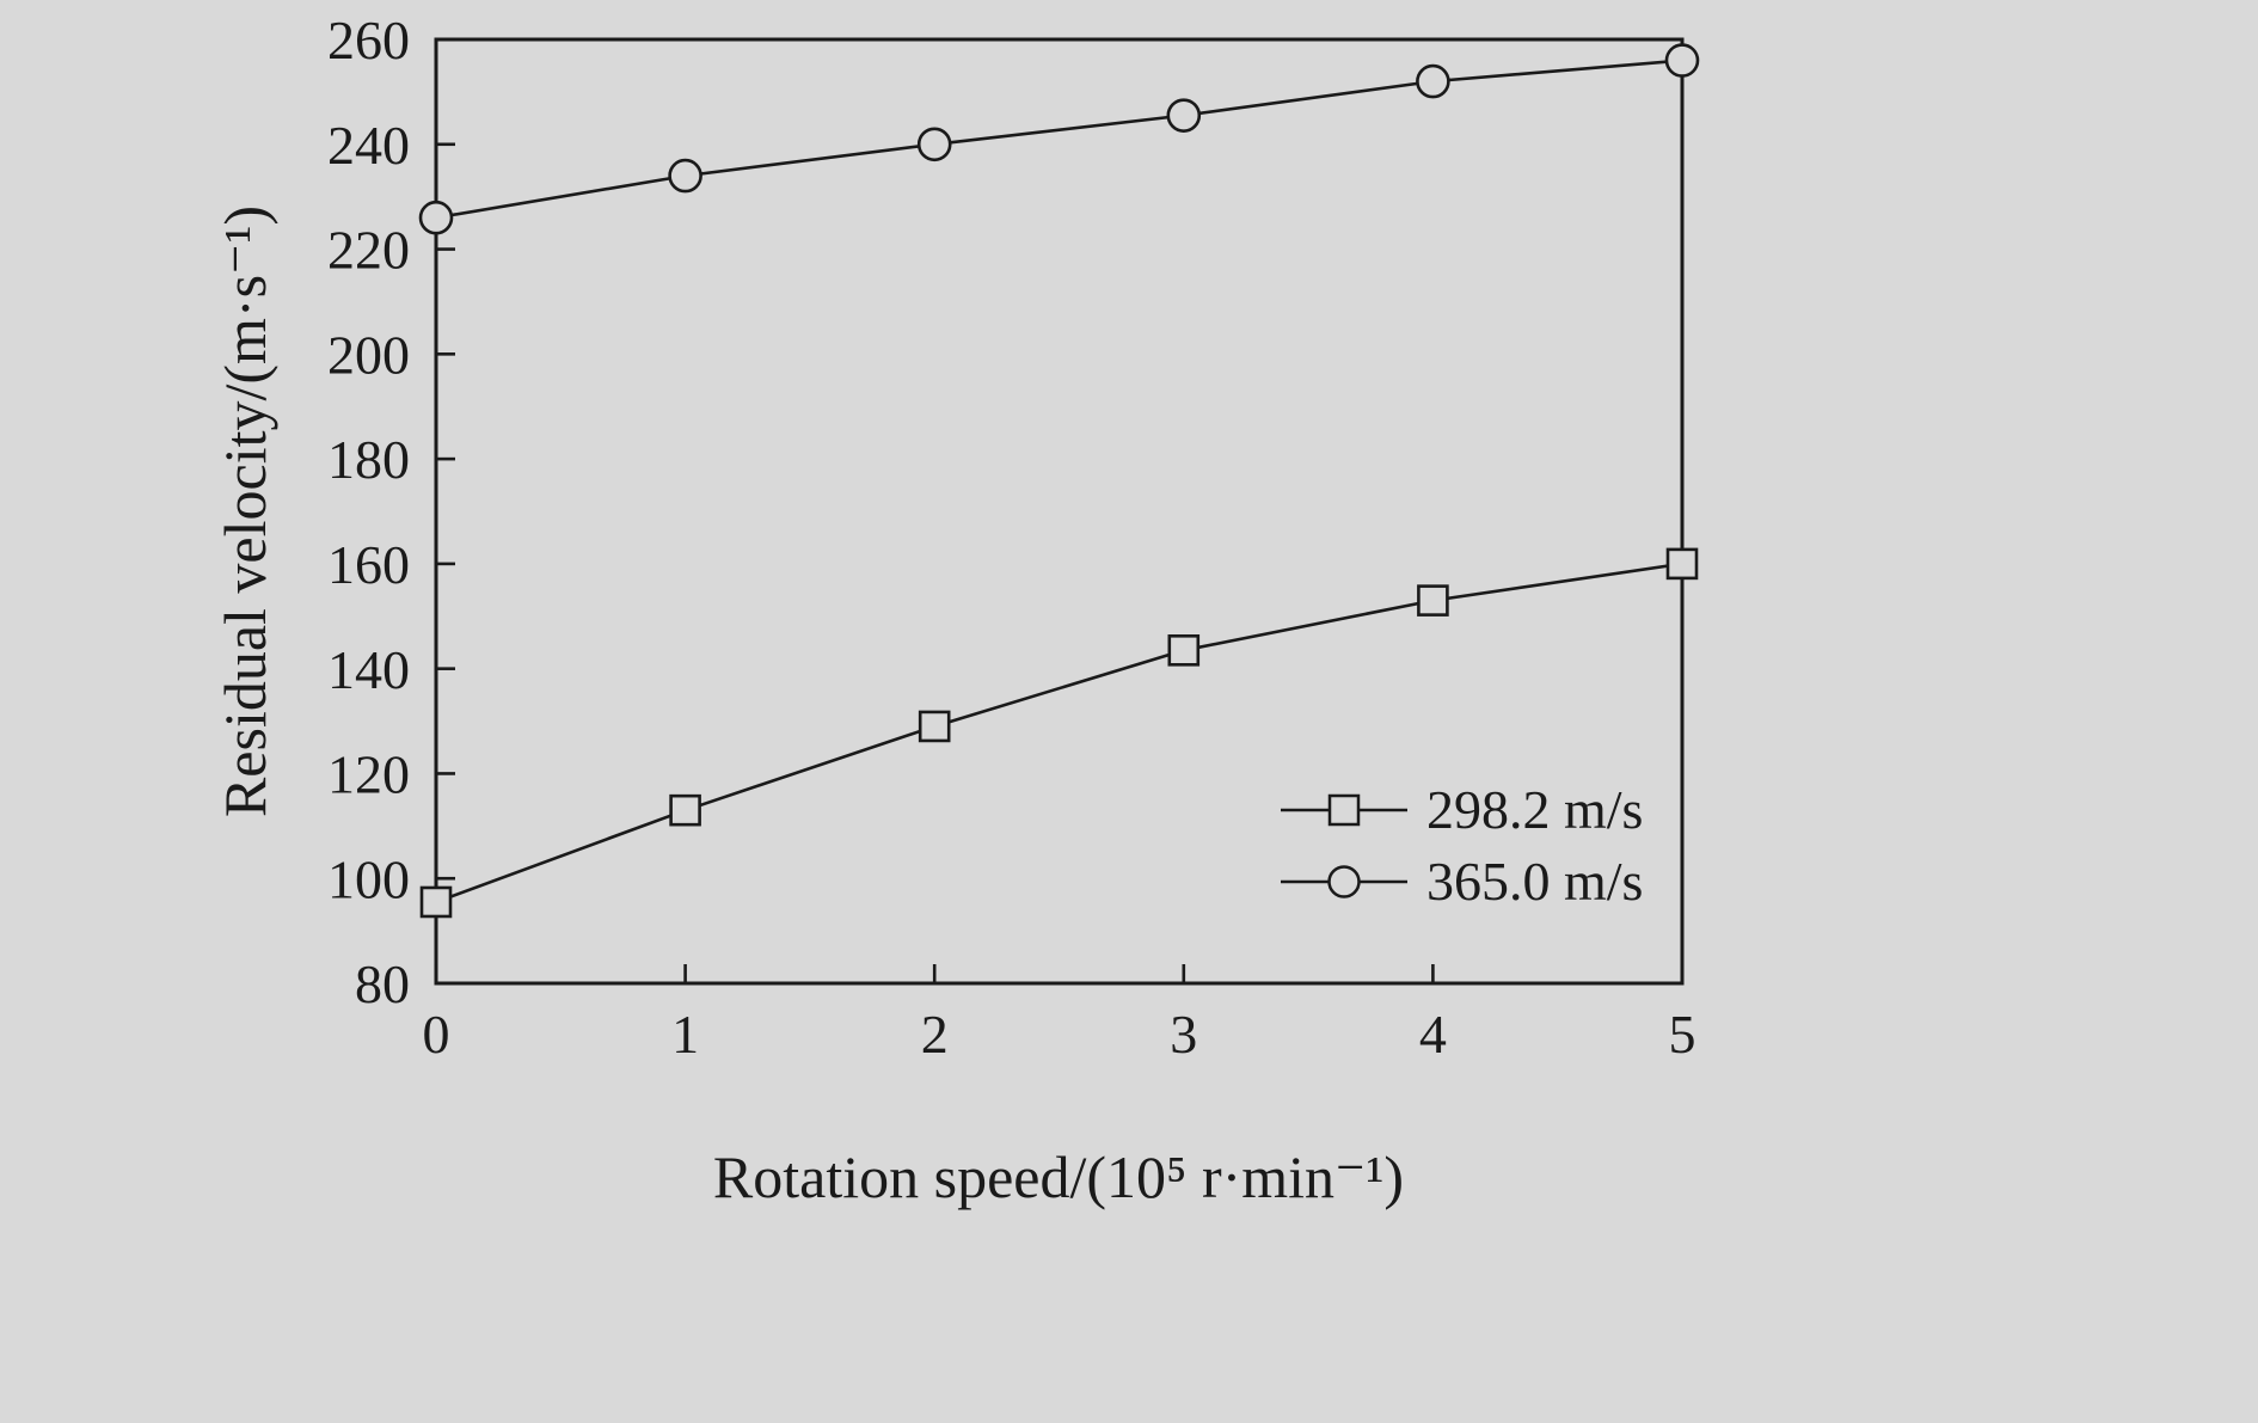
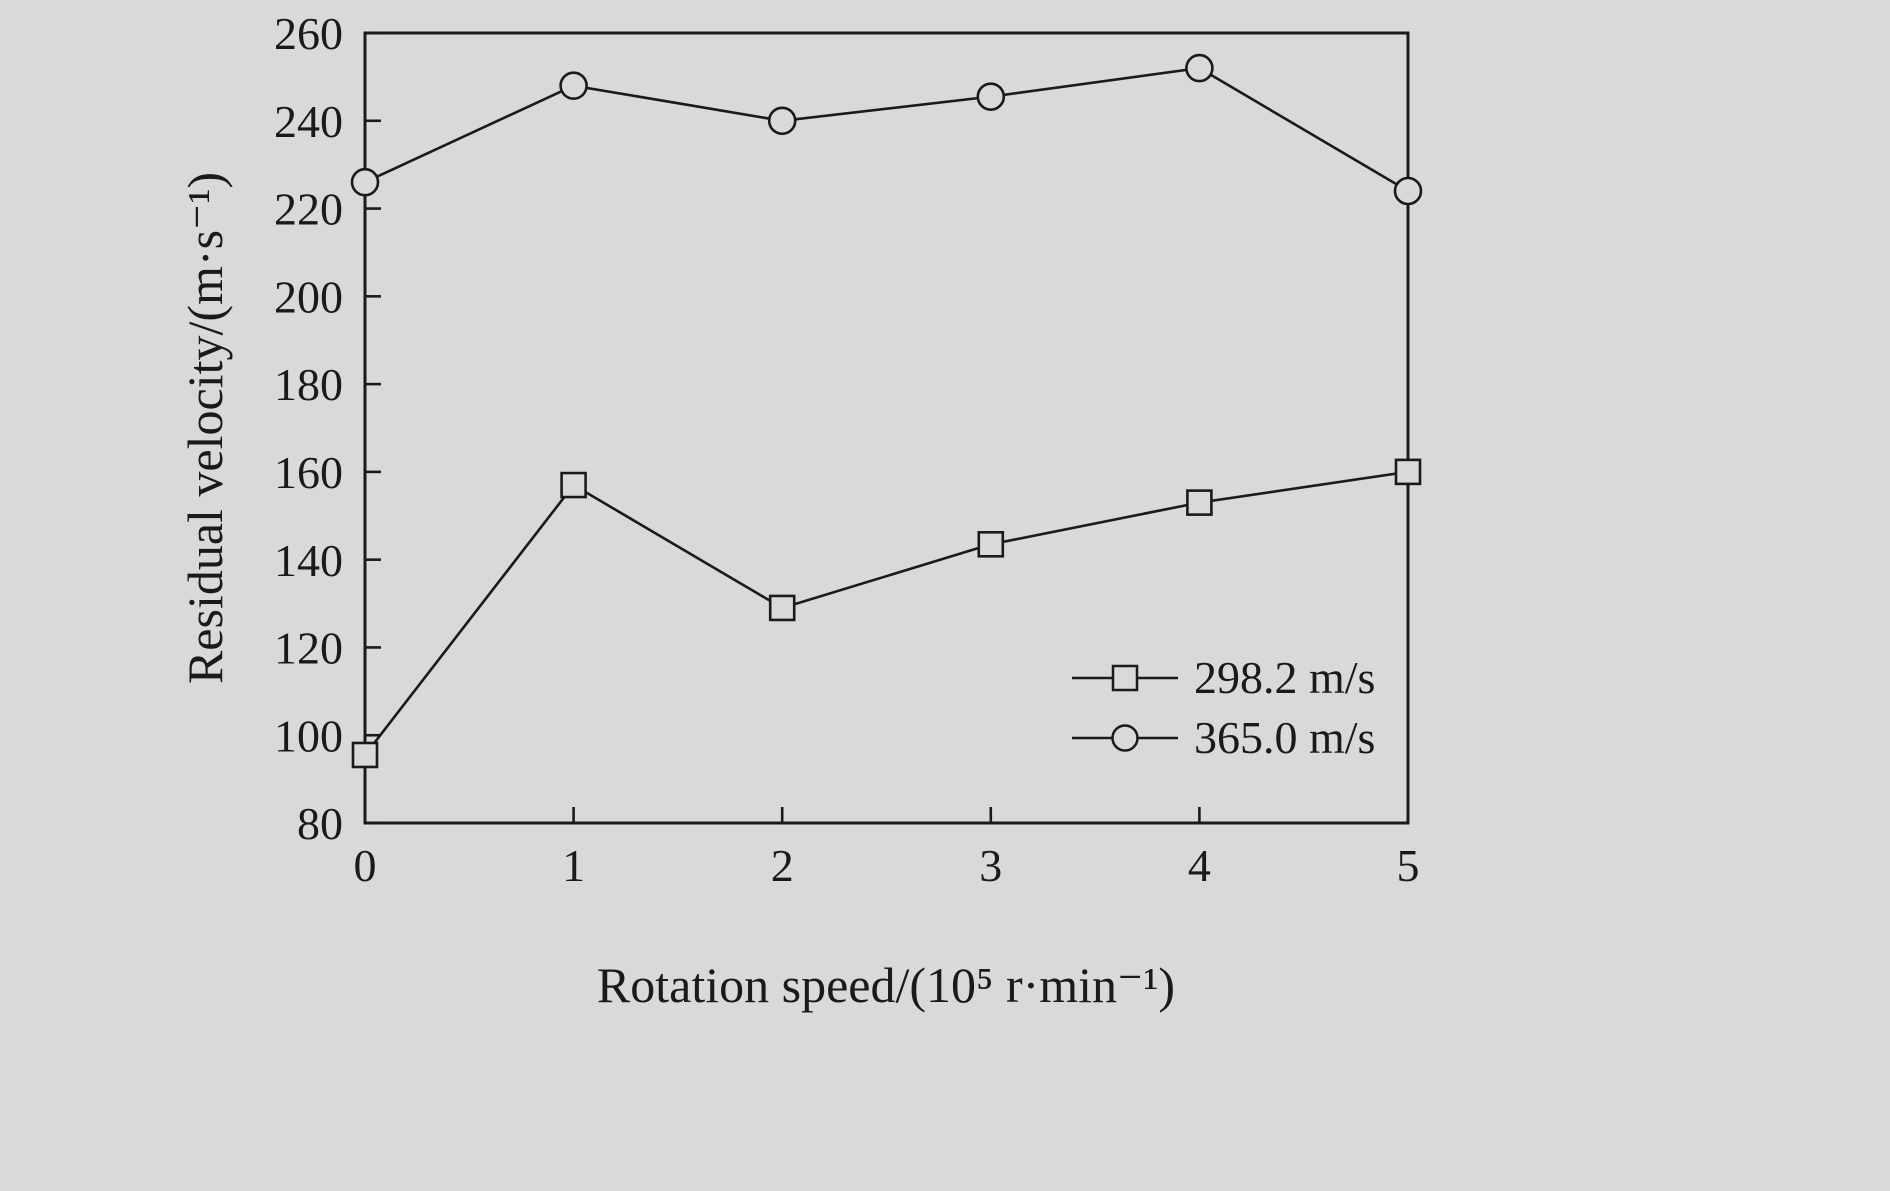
298.2 m/s/1: 113 -> 157
365.0 m/s/1: 234 -> 248
365.0 m/s/5: 256 -> 224
